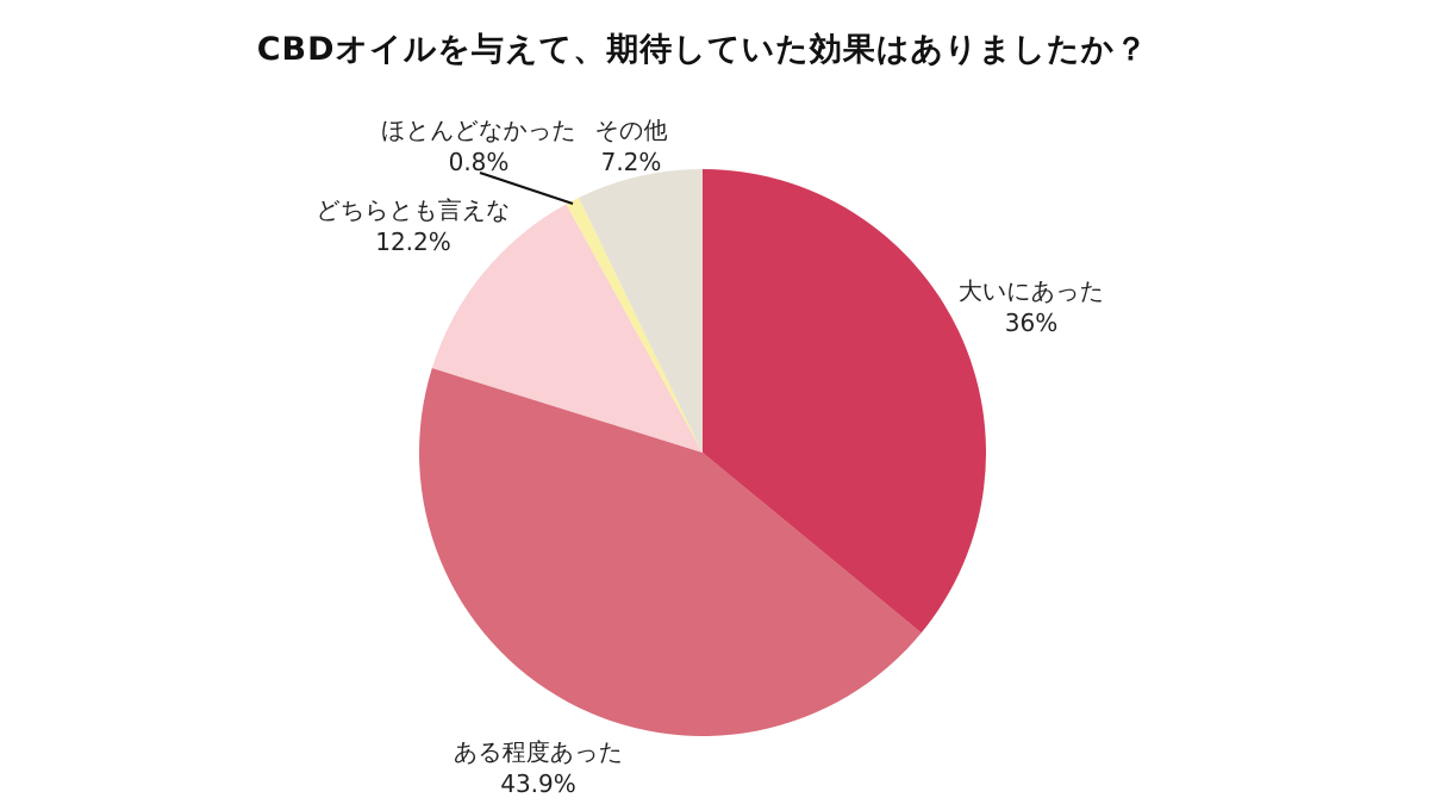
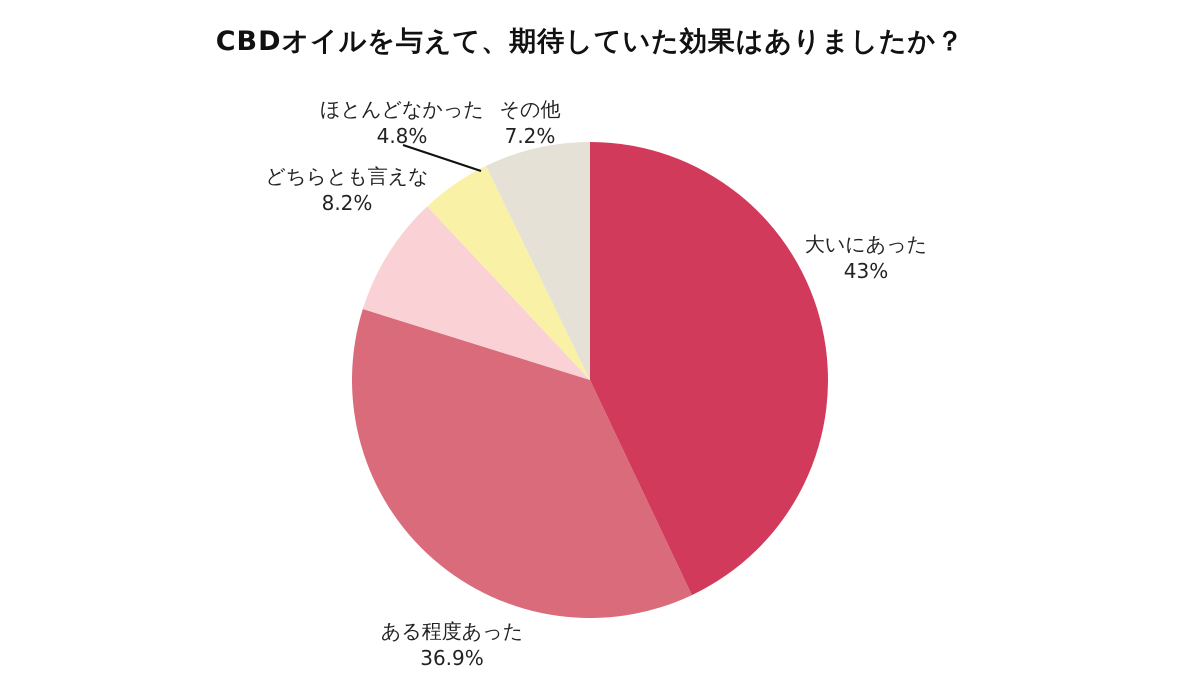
大いにあった: 36% -> 43%
ある程度あった: 43.9% -> 36.9%
どちらとも言えな: 12.2% -> 8.2%
ほとんどなかった: 0.8% -> 4.8%
